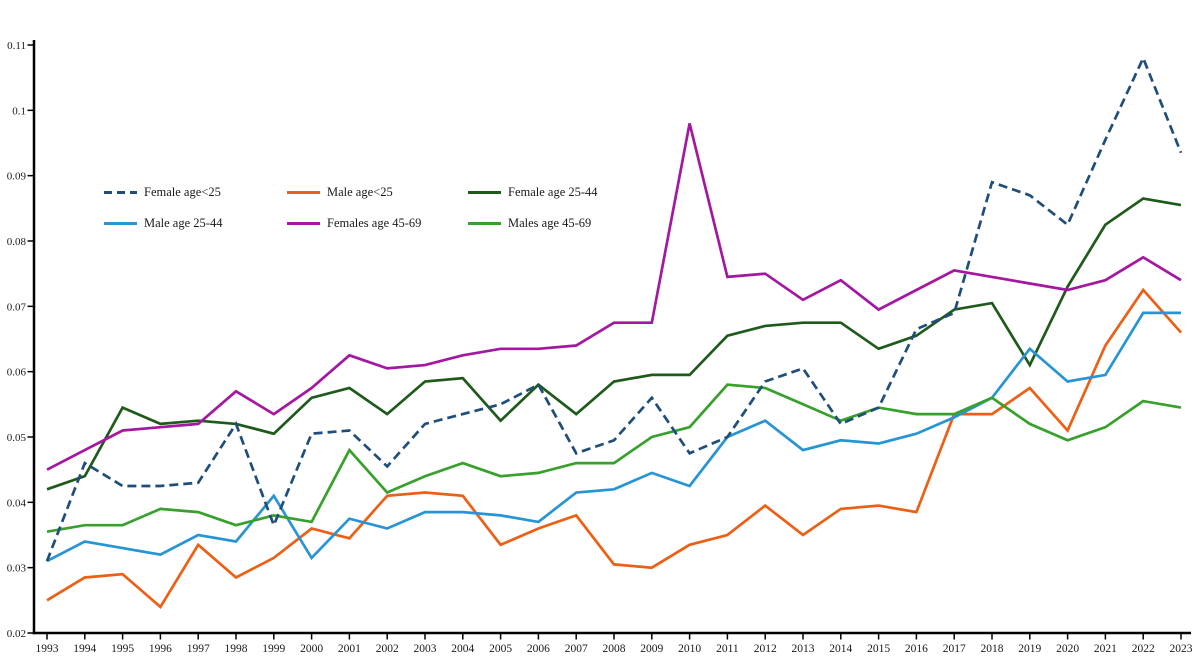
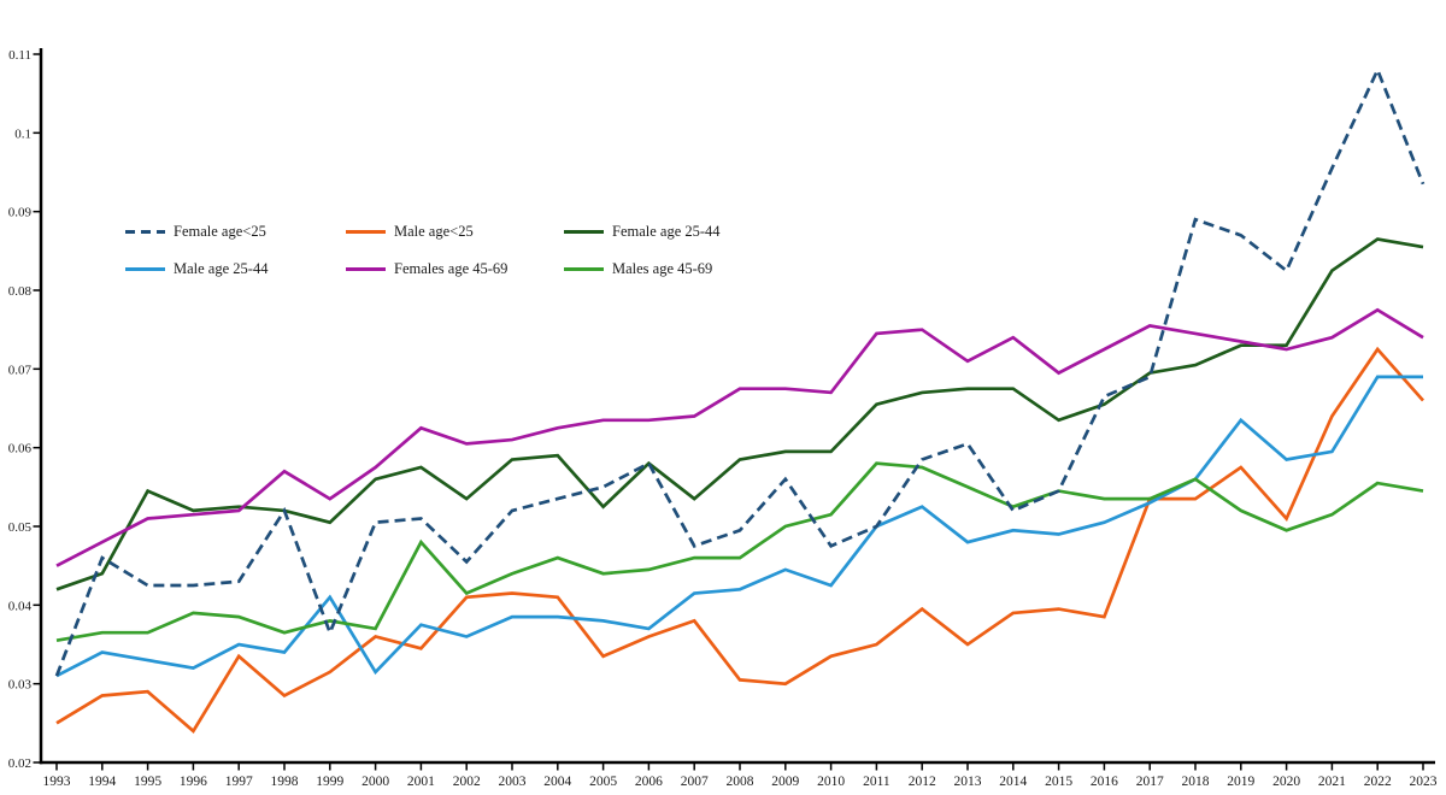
Females age 45-69/2010: 0.098 -> 0.067
Female age 25-44/2019: 0.061 -> 0.073
